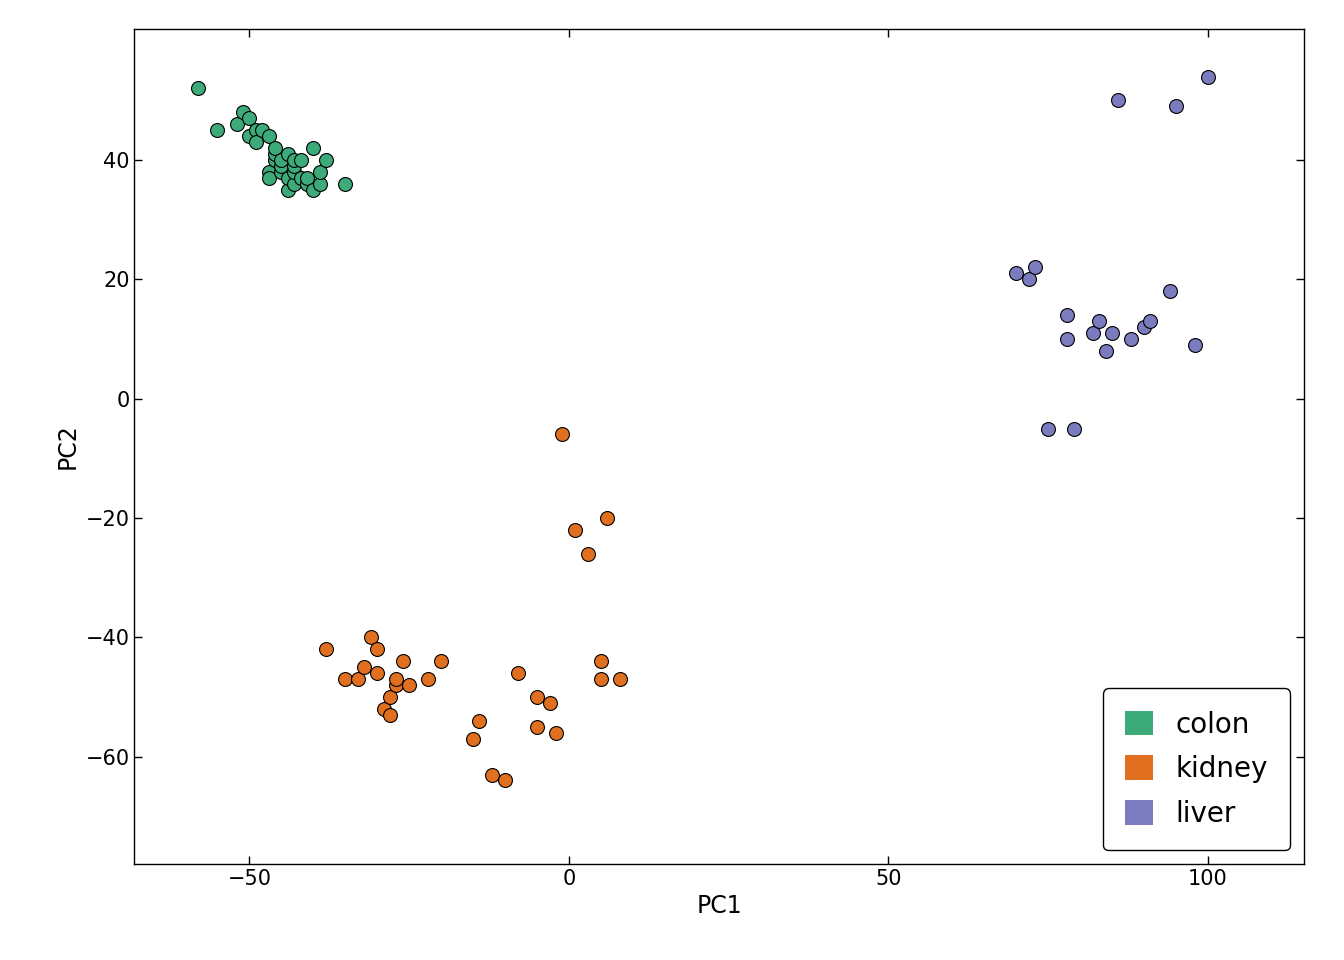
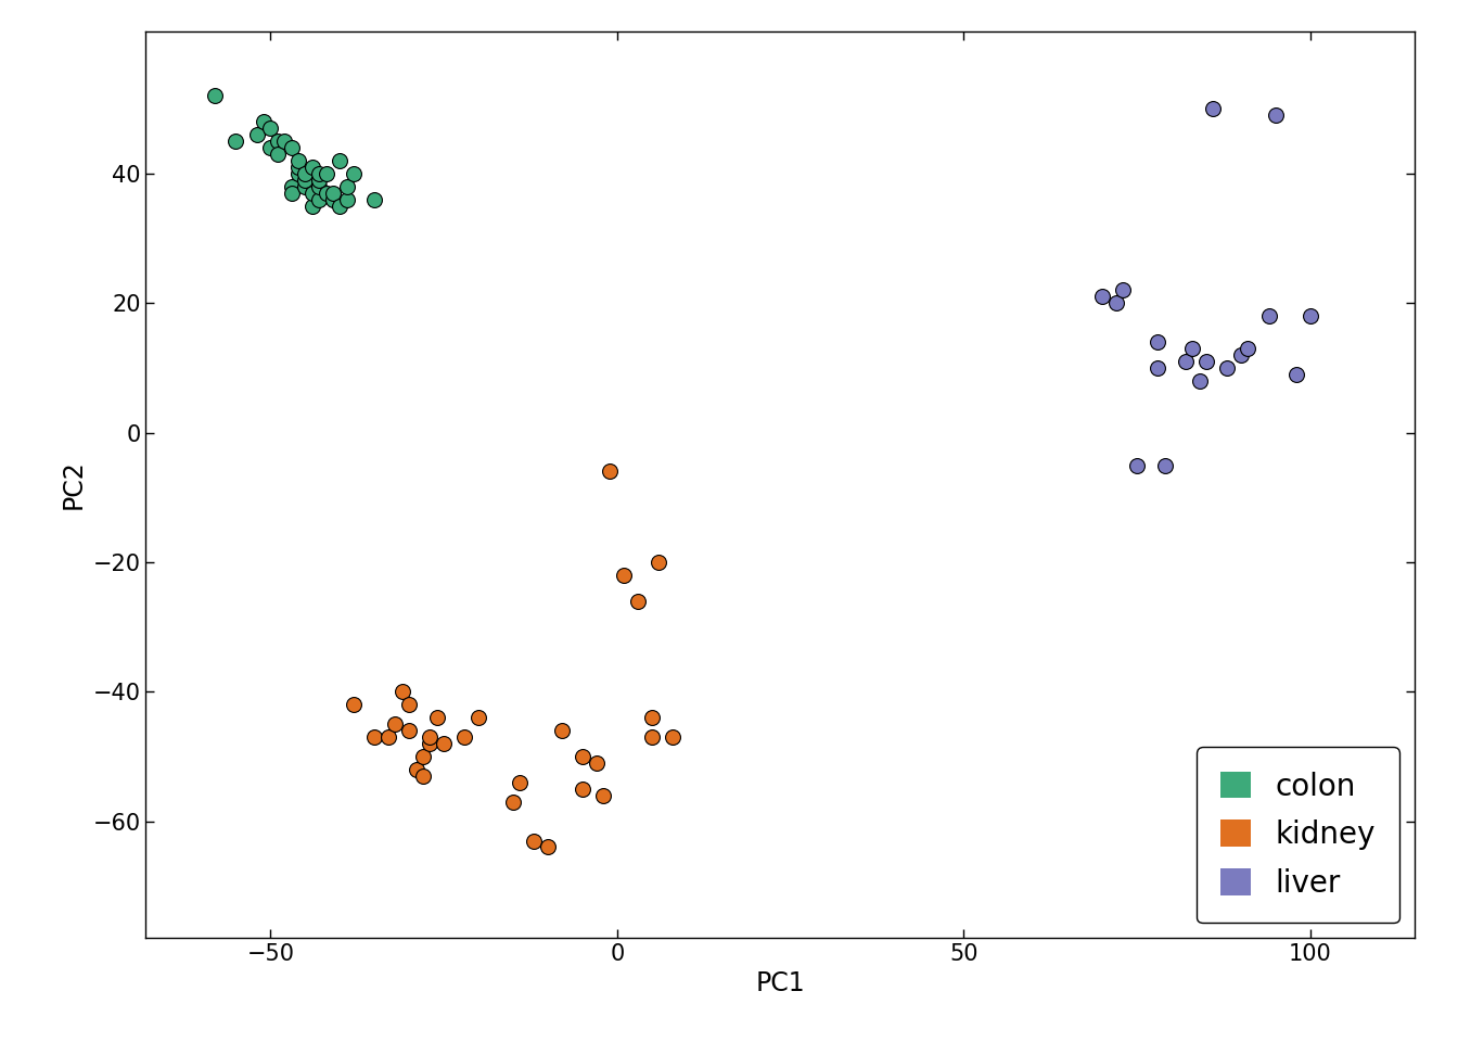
liver/100: 54 -> 18
